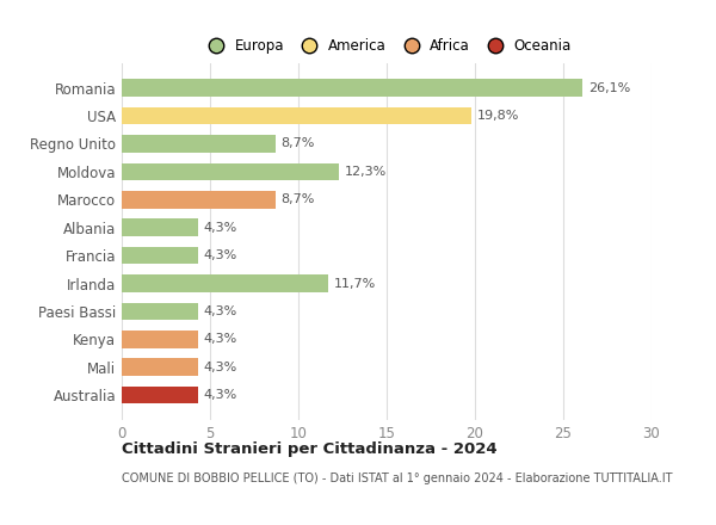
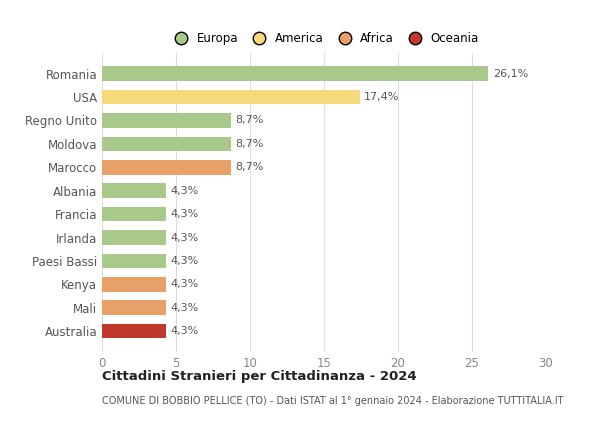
USA: 19,8% -> 17,4%
Moldova: 12,3% -> 8,7%
Irlanda: 11,7% -> 4,3%
